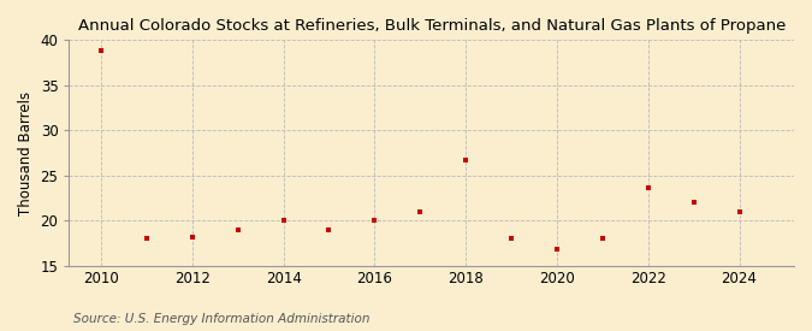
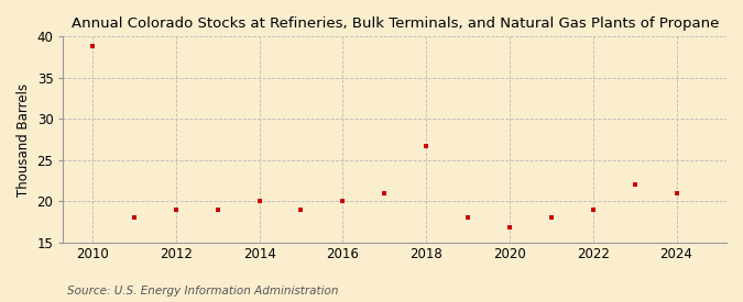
2012: 18.2 -> 19.0
2022: 23.6 -> 19.0
